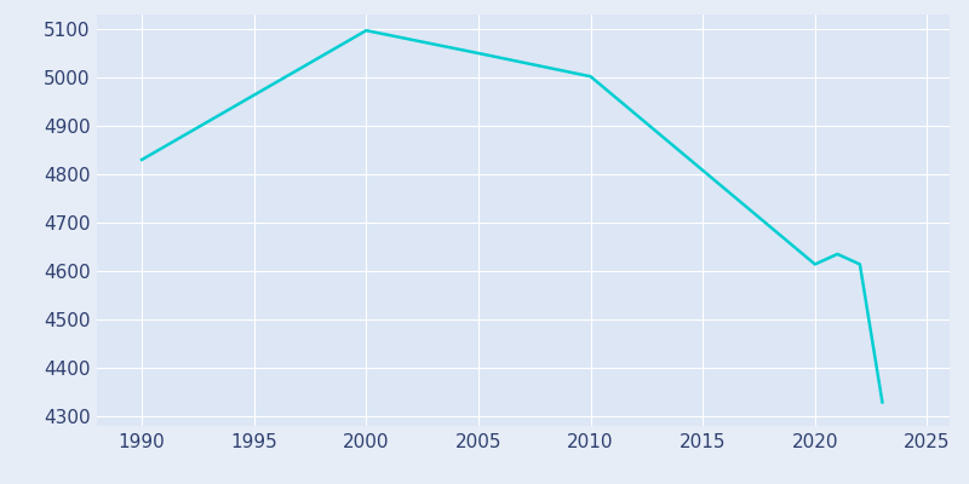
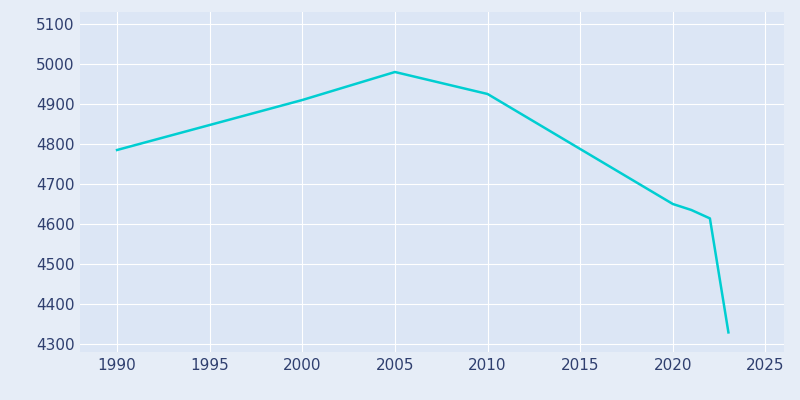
1990: 4830 -> 4785
2000: 5097 -> 4910
2005: 5050 -> 4980
2010: 5002 -> 4925
2020: 4614 -> 4650
